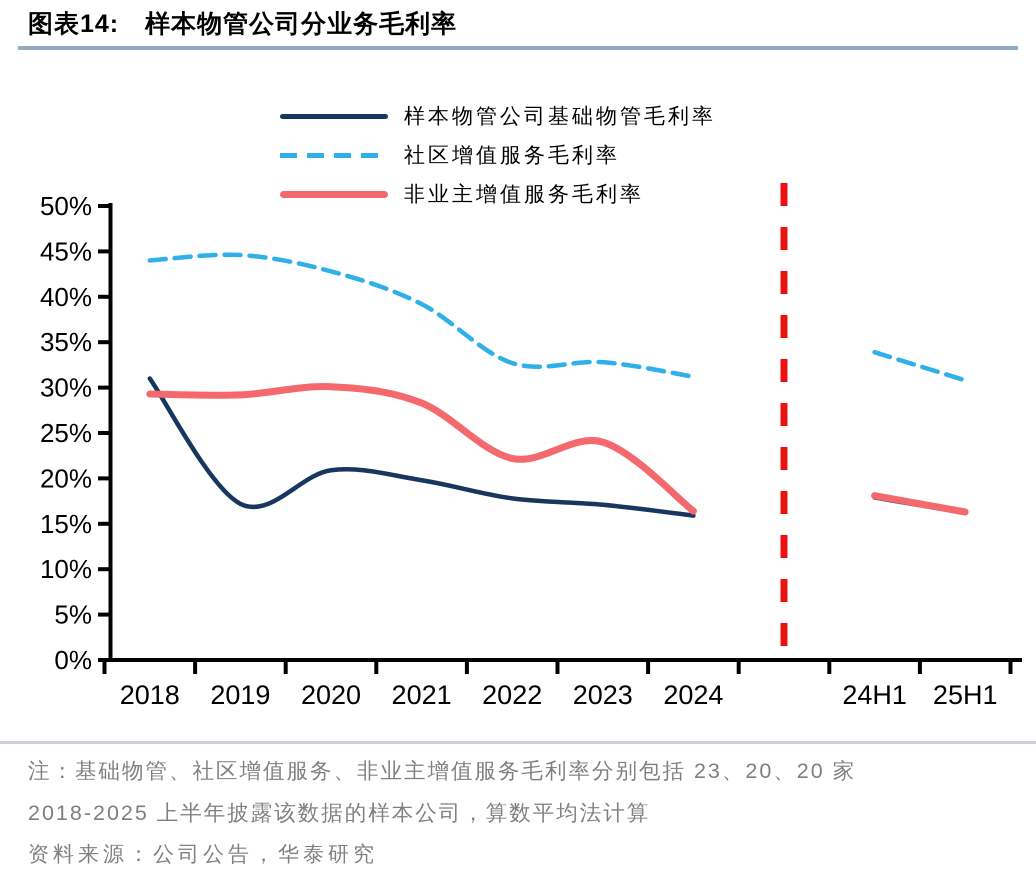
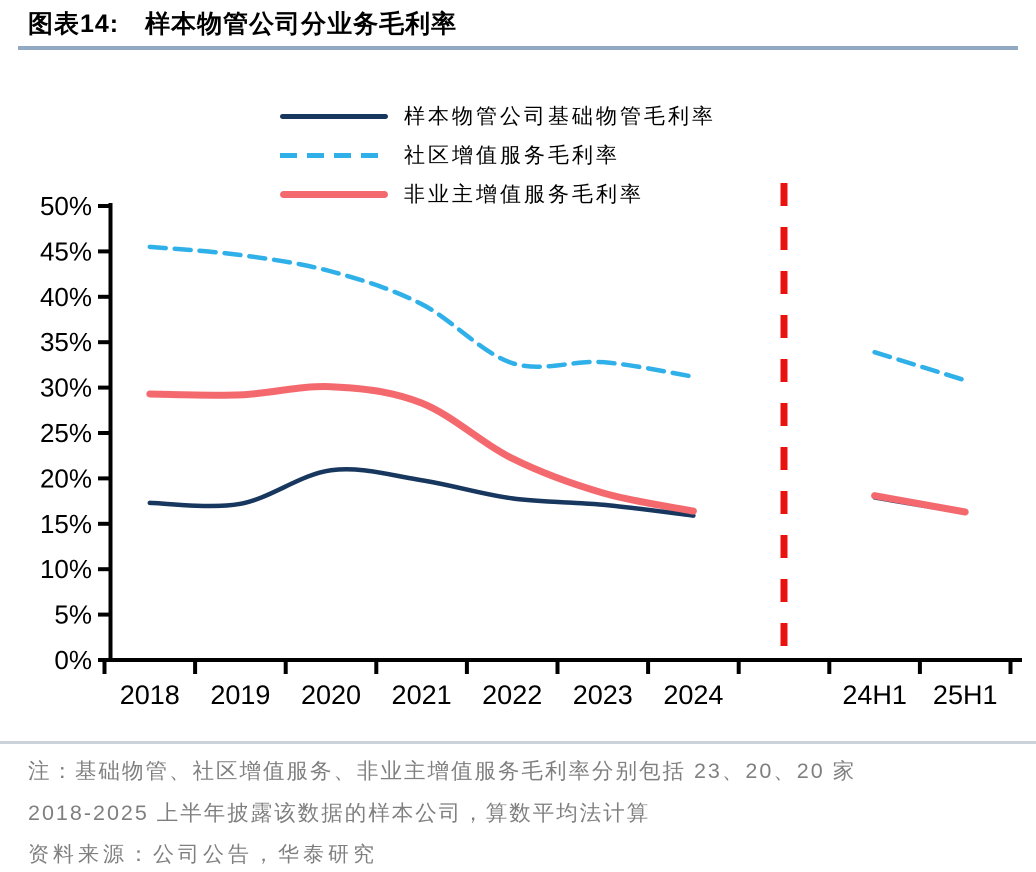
样本物管公司基础物管毛利率/2018: 31% -> 17%
社区增值服务毛利率/2018: 44% -> 46%
非业主增值服务毛利率/2023: 24% -> 18%
